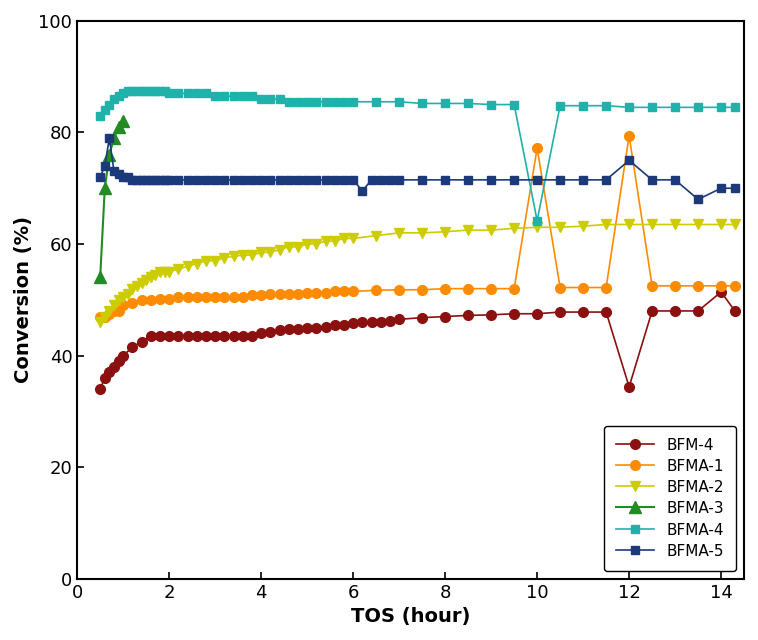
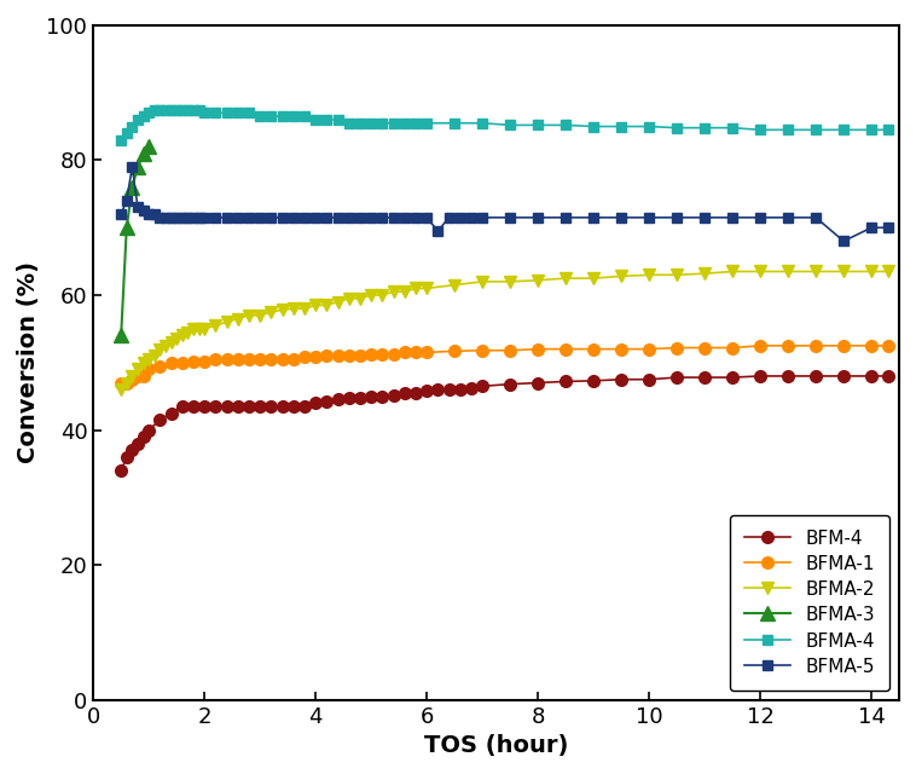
BFMA-1/10: 77.2 -> 52.0
BFMA-4/10: 64.2 -> 85.0
BFM-4/12: 34.4 -> 48.0
BFMA-1/12: 79.4 -> 52.5
BFMA-5/12: 75.0 -> 71.5
BFM-4/14: 51.4 -> 48.0
